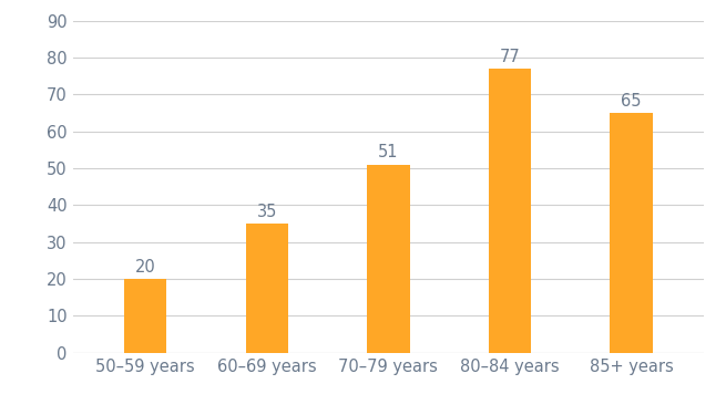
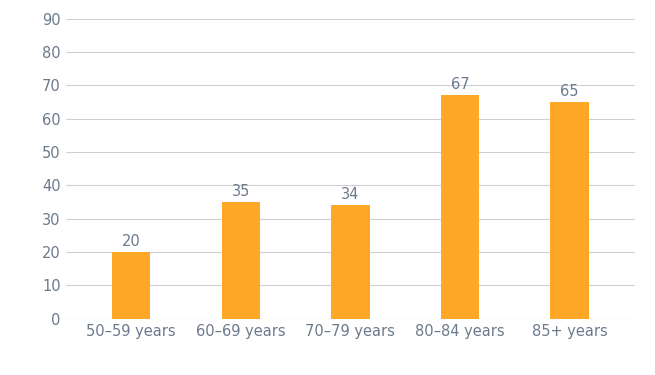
70–79 years: 51 -> 34
80–84 years: 77 -> 67
